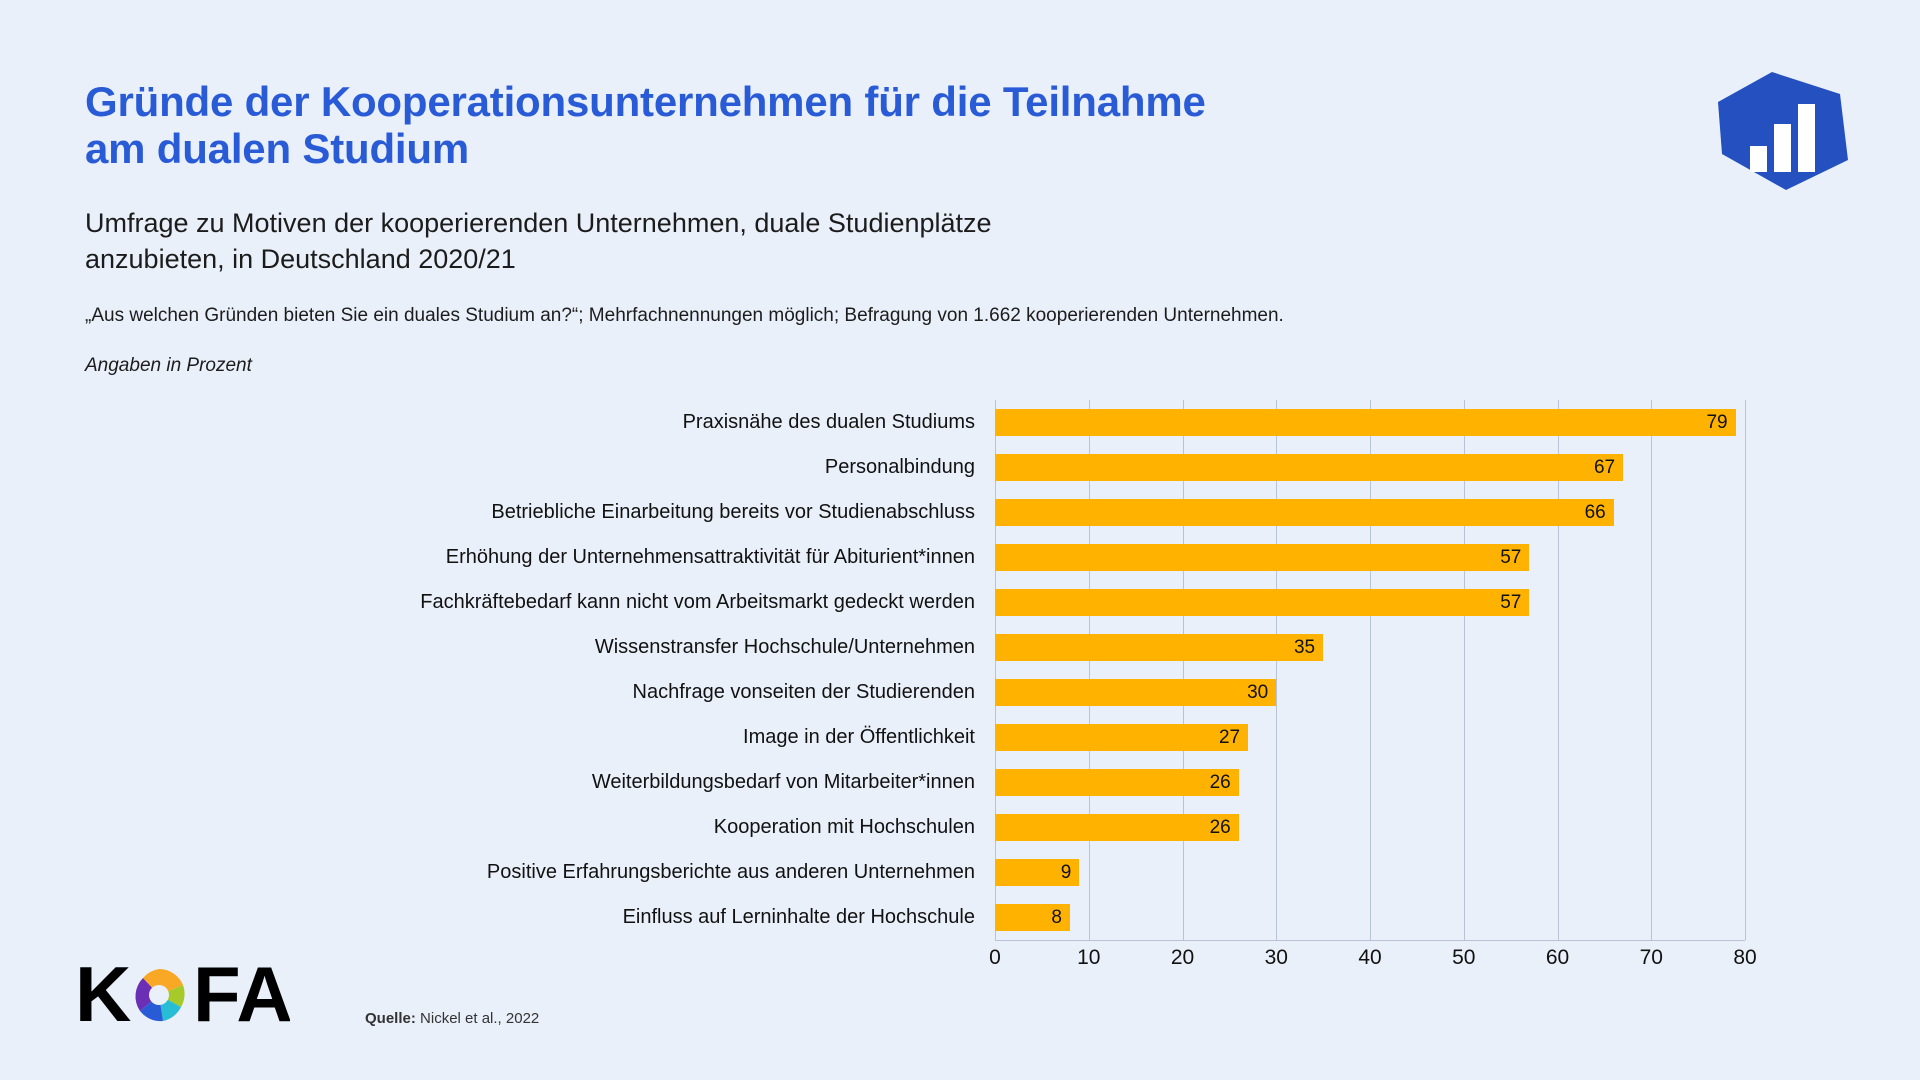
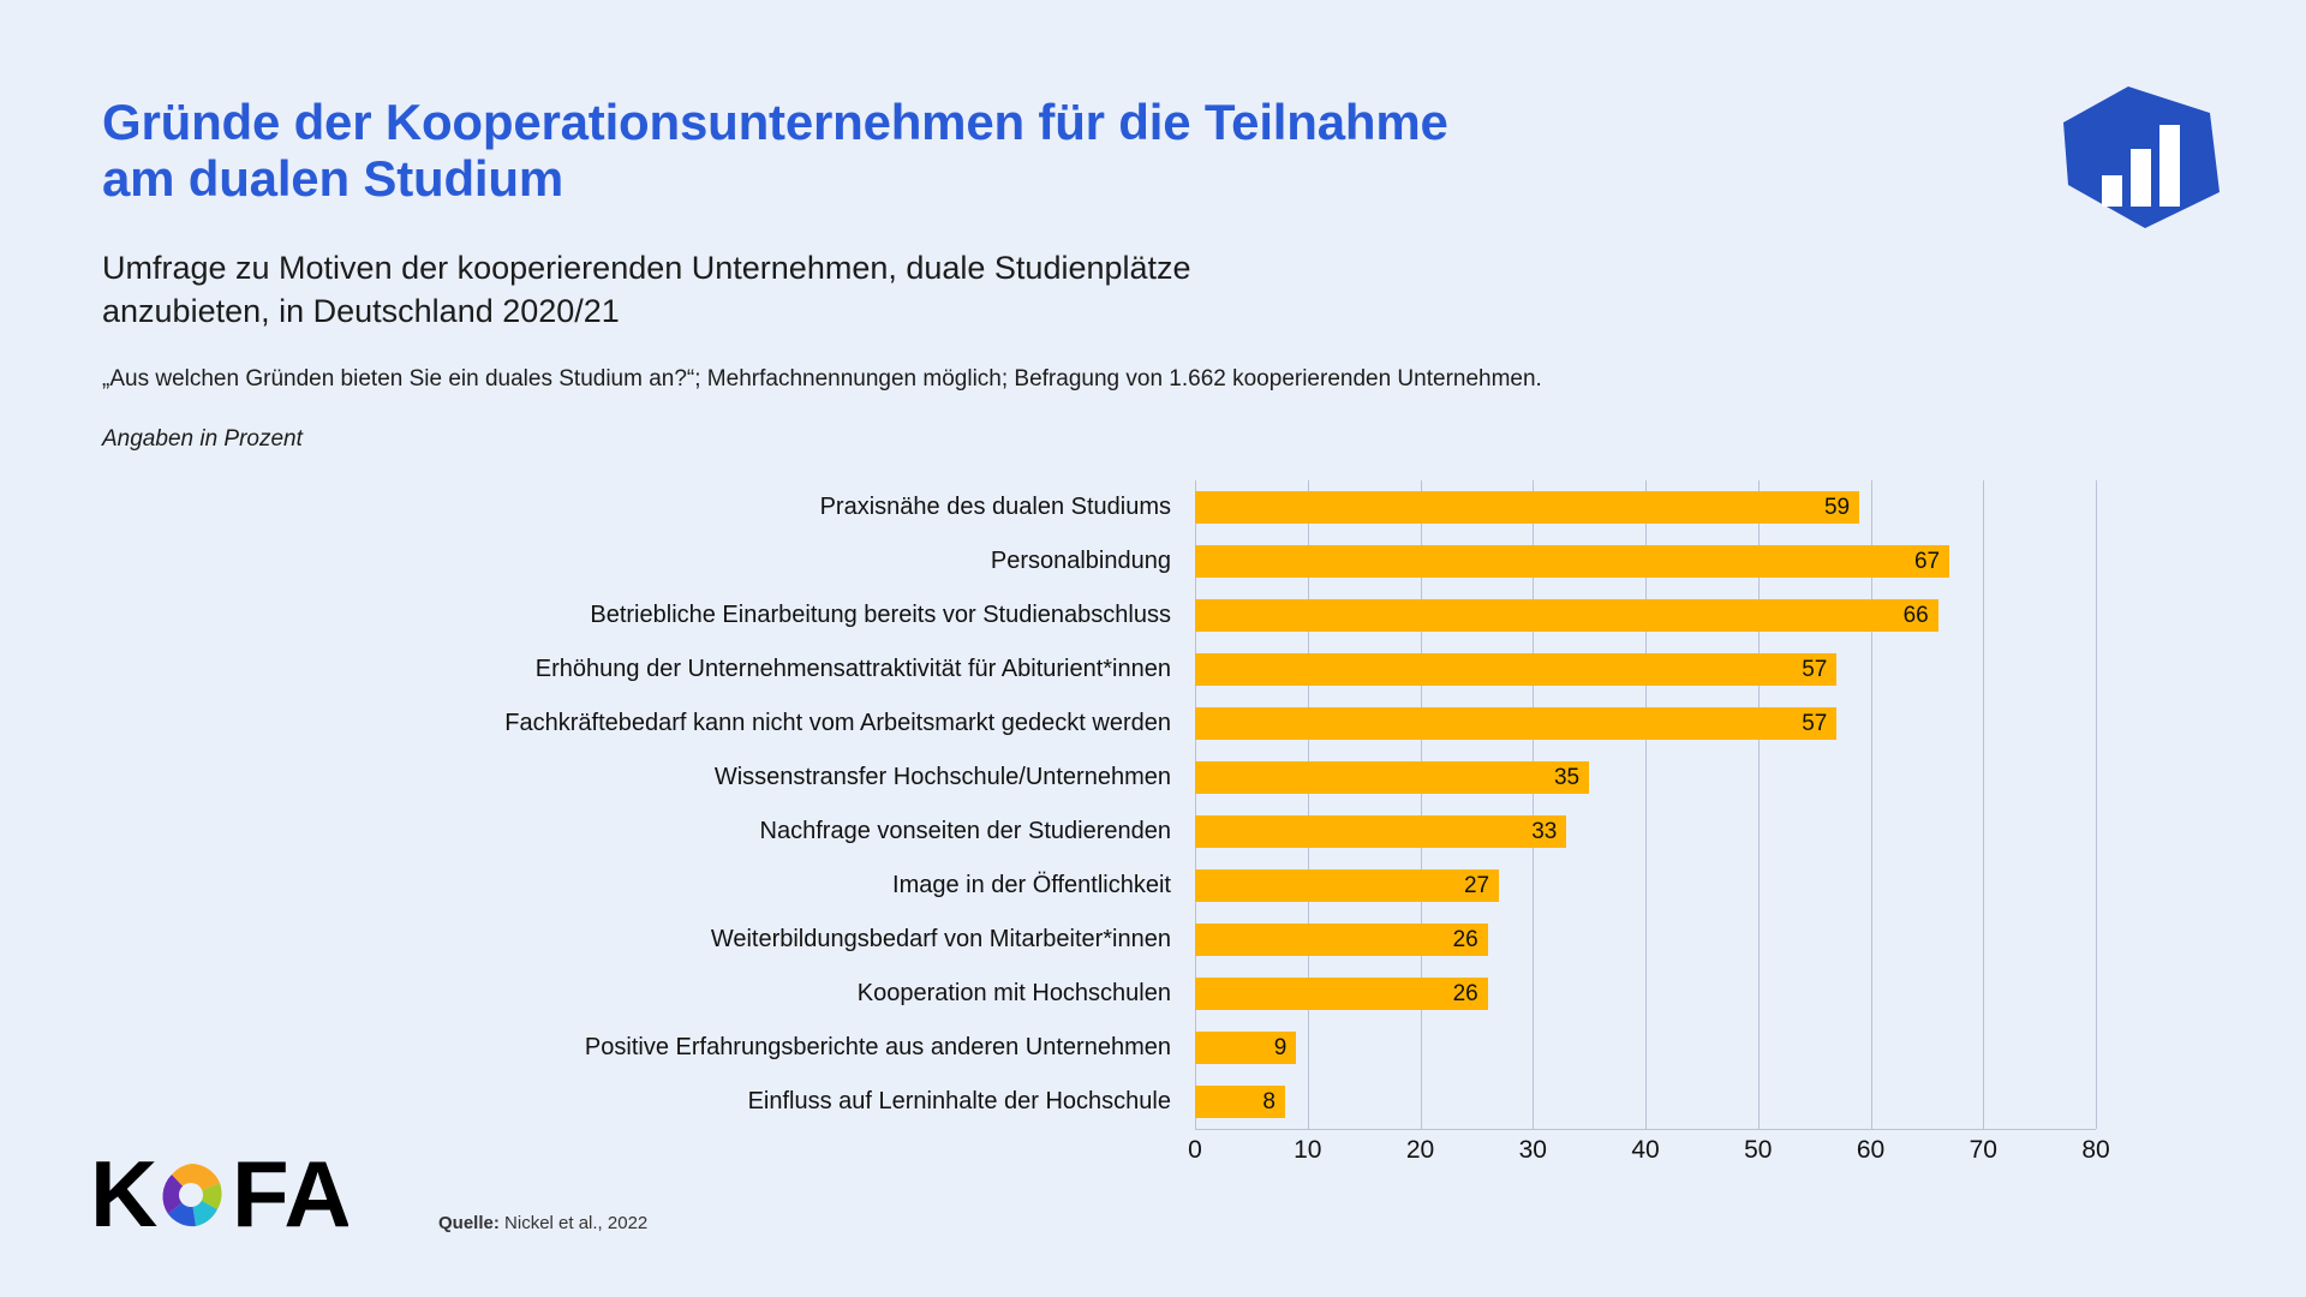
Praxisnähe des dualen Studiums: 79 -> 59
Nachfrage vonseiten der Studierenden: 30 -> 33
